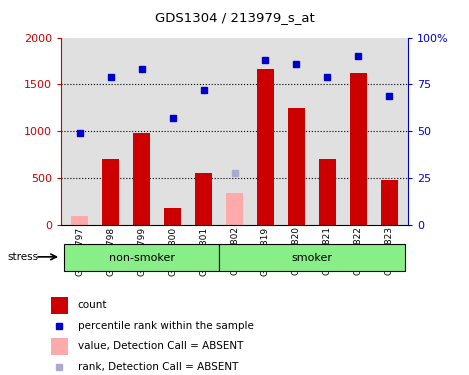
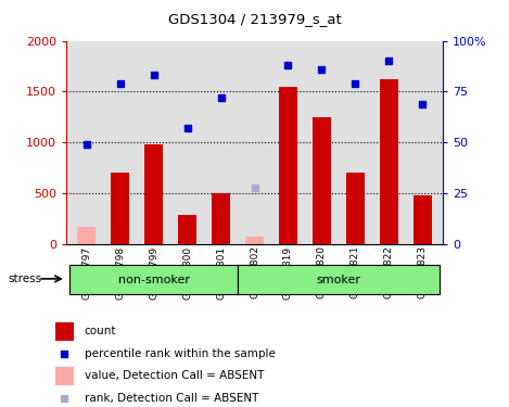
GSM74797: 100 -> 170
GSM74800: 180 -> 290
GSM74801: 560 -> 500
GSM74802: 340 -> 80
GSM74819: 1660 -> 1550
